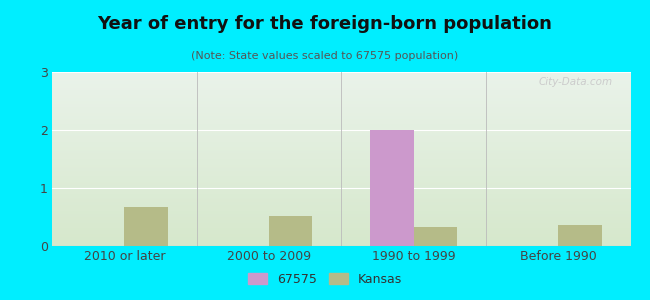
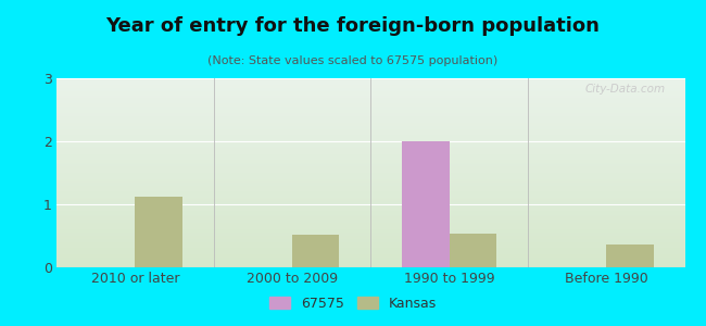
Kansas/2010 or later: 0.67 -> 1.12
Kansas/1990 to 1999: 0.32 -> 0.54
